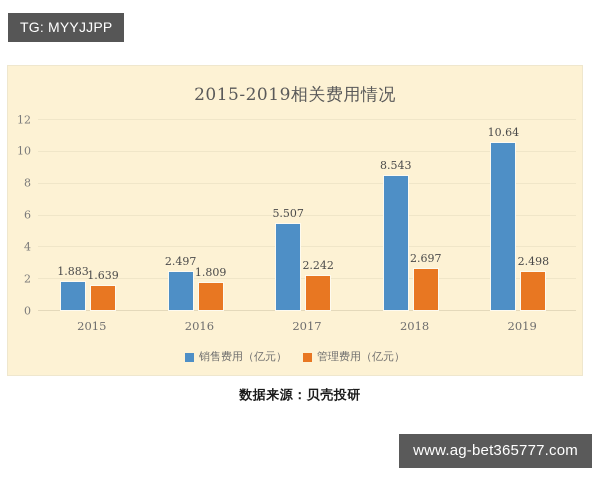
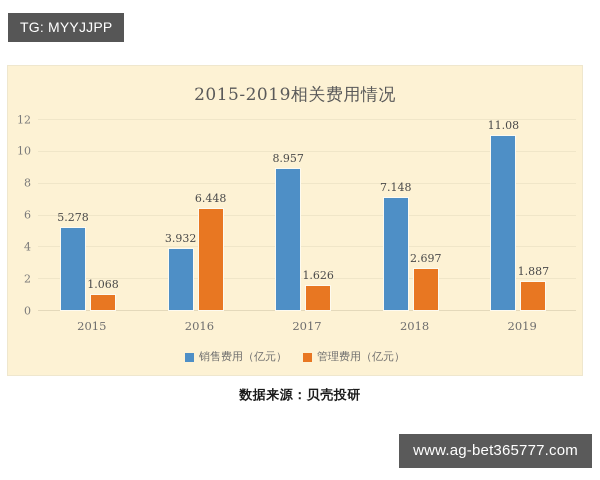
销售费用（亿元）/2015: 1.883 -> 5.278
管理费用（亿元）/2015: 1.639 -> 1.068
销售费用（亿元）/2016: 2.497 -> 3.932
管理费用（亿元）/2016: 1.809 -> 6.448
销售费用（亿元）/2017: 5.507 -> 8.957
管理费用（亿元）/2017: 2.242 -> 1.626
销售费用（亿元）/2018: 8.543 -> 7.148
销售费用（亿元）/2019: 10.64 -> 11.08
管理费用（亿元）/2019: 2.498 -> 1.887
